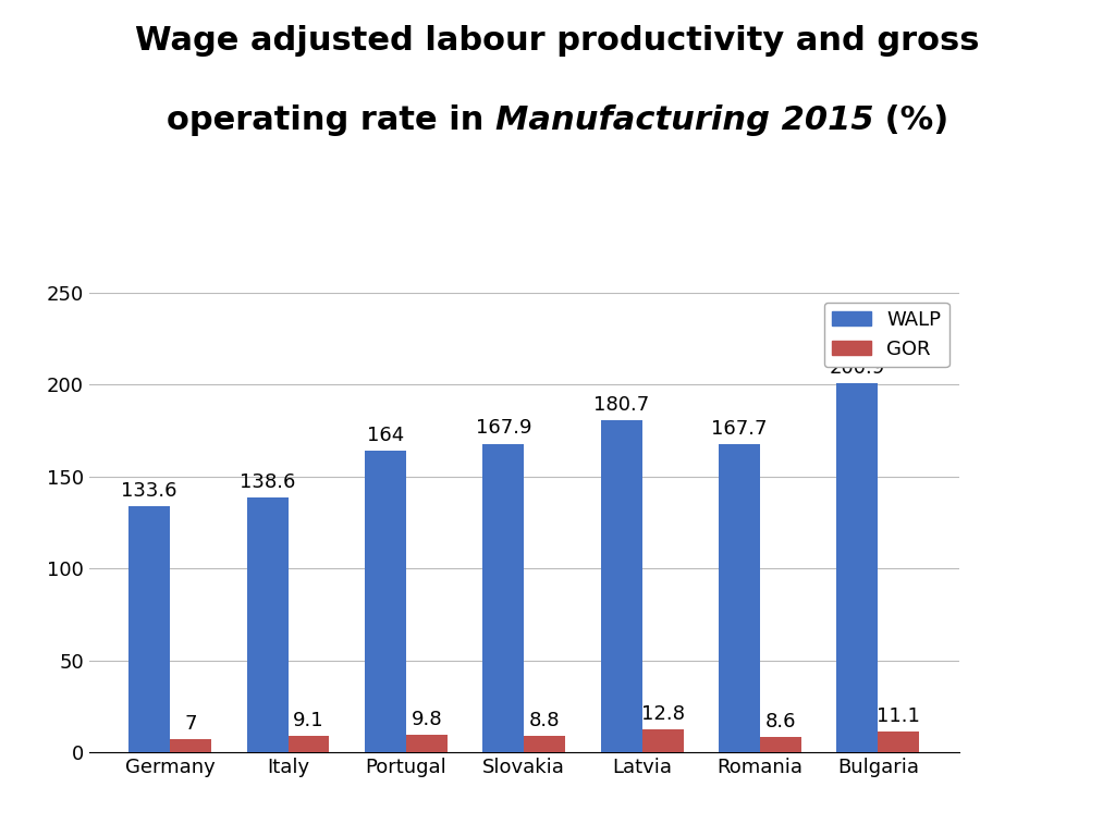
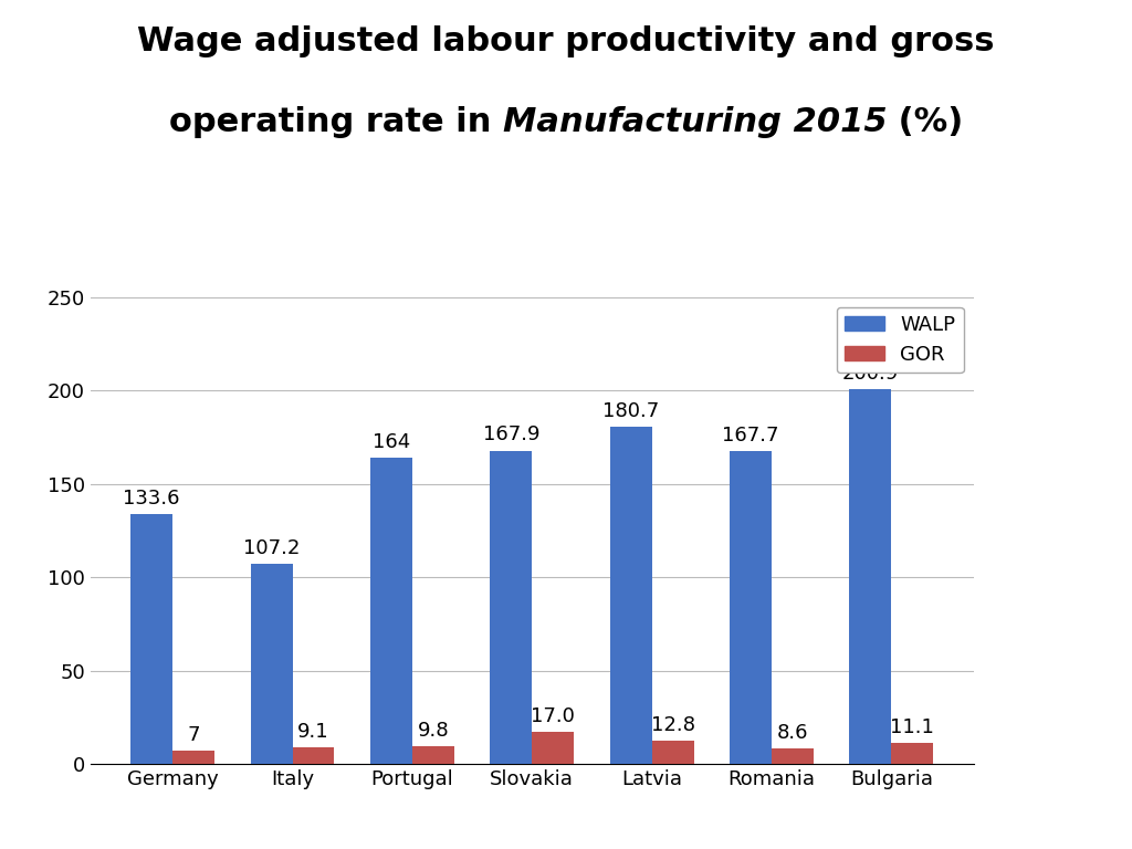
WALP/Italy: 138.6 -> 107.2
GOR/Slovakia: 8.8 -> 17.0
